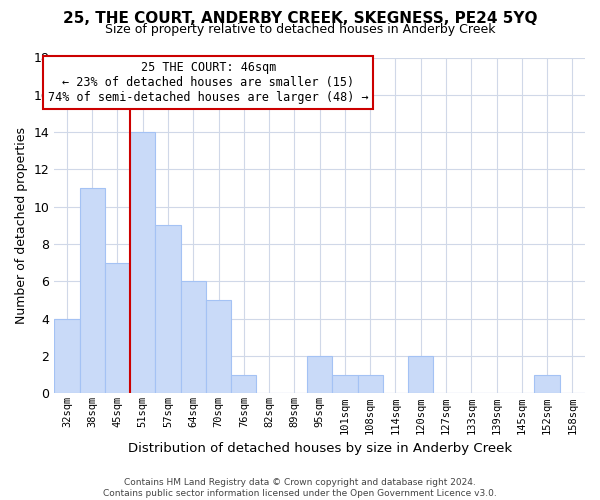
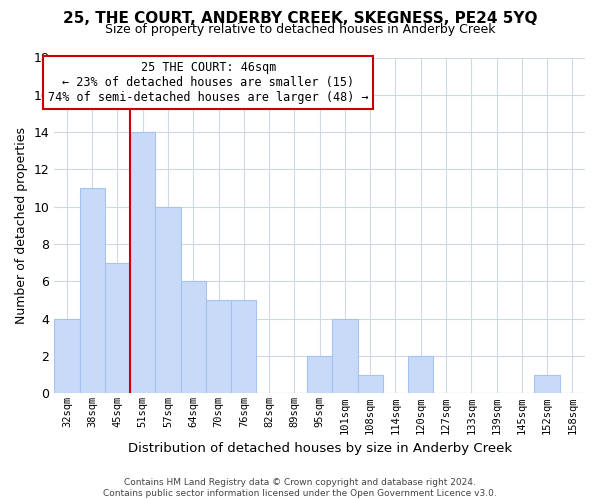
57sqm: 9 -> 10
76sqm: 1 -> 5
101sqm: 1 -> 4
